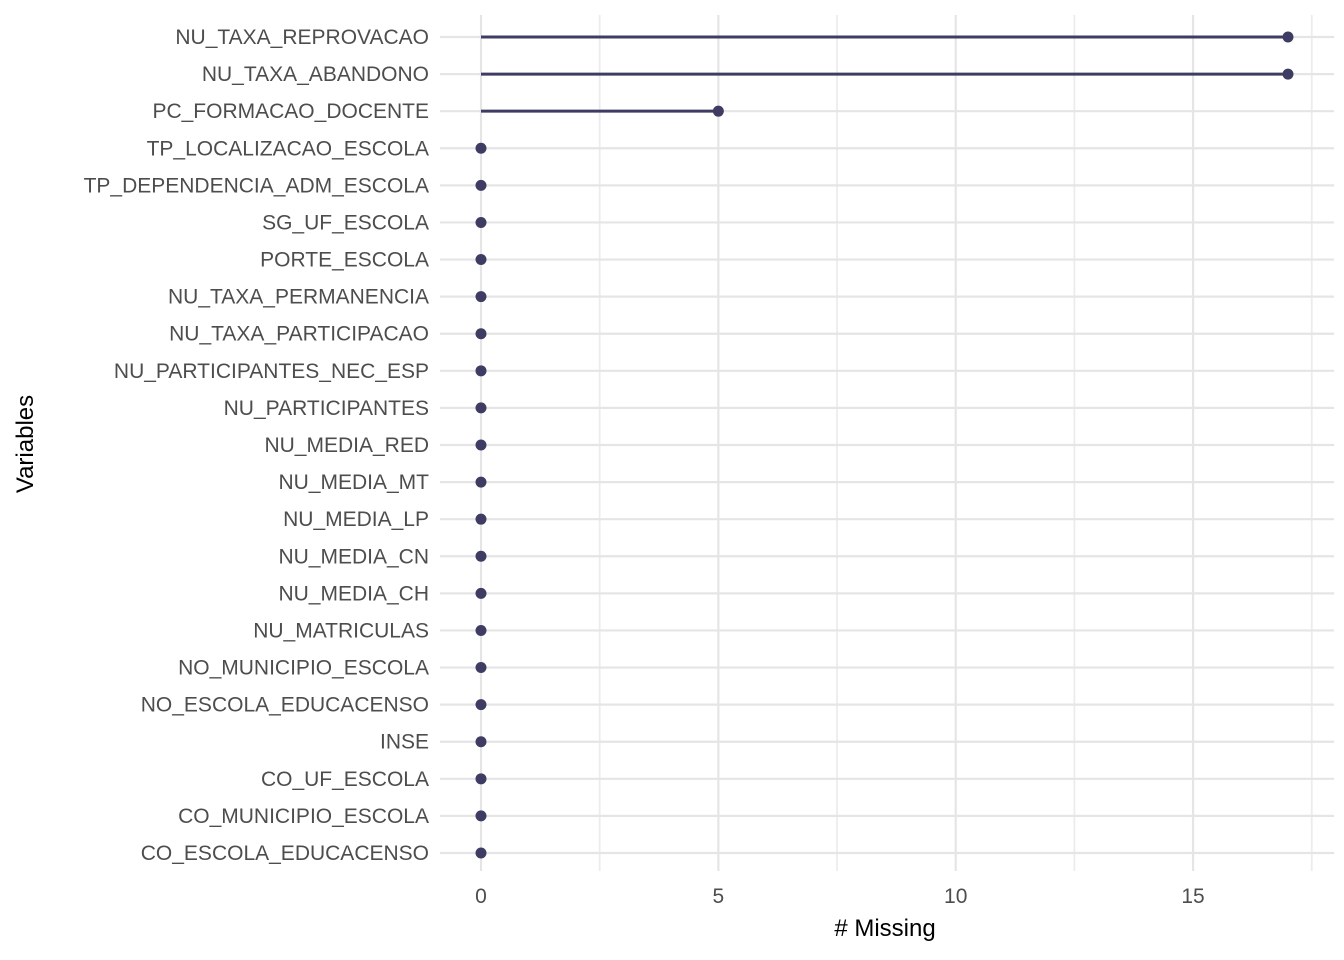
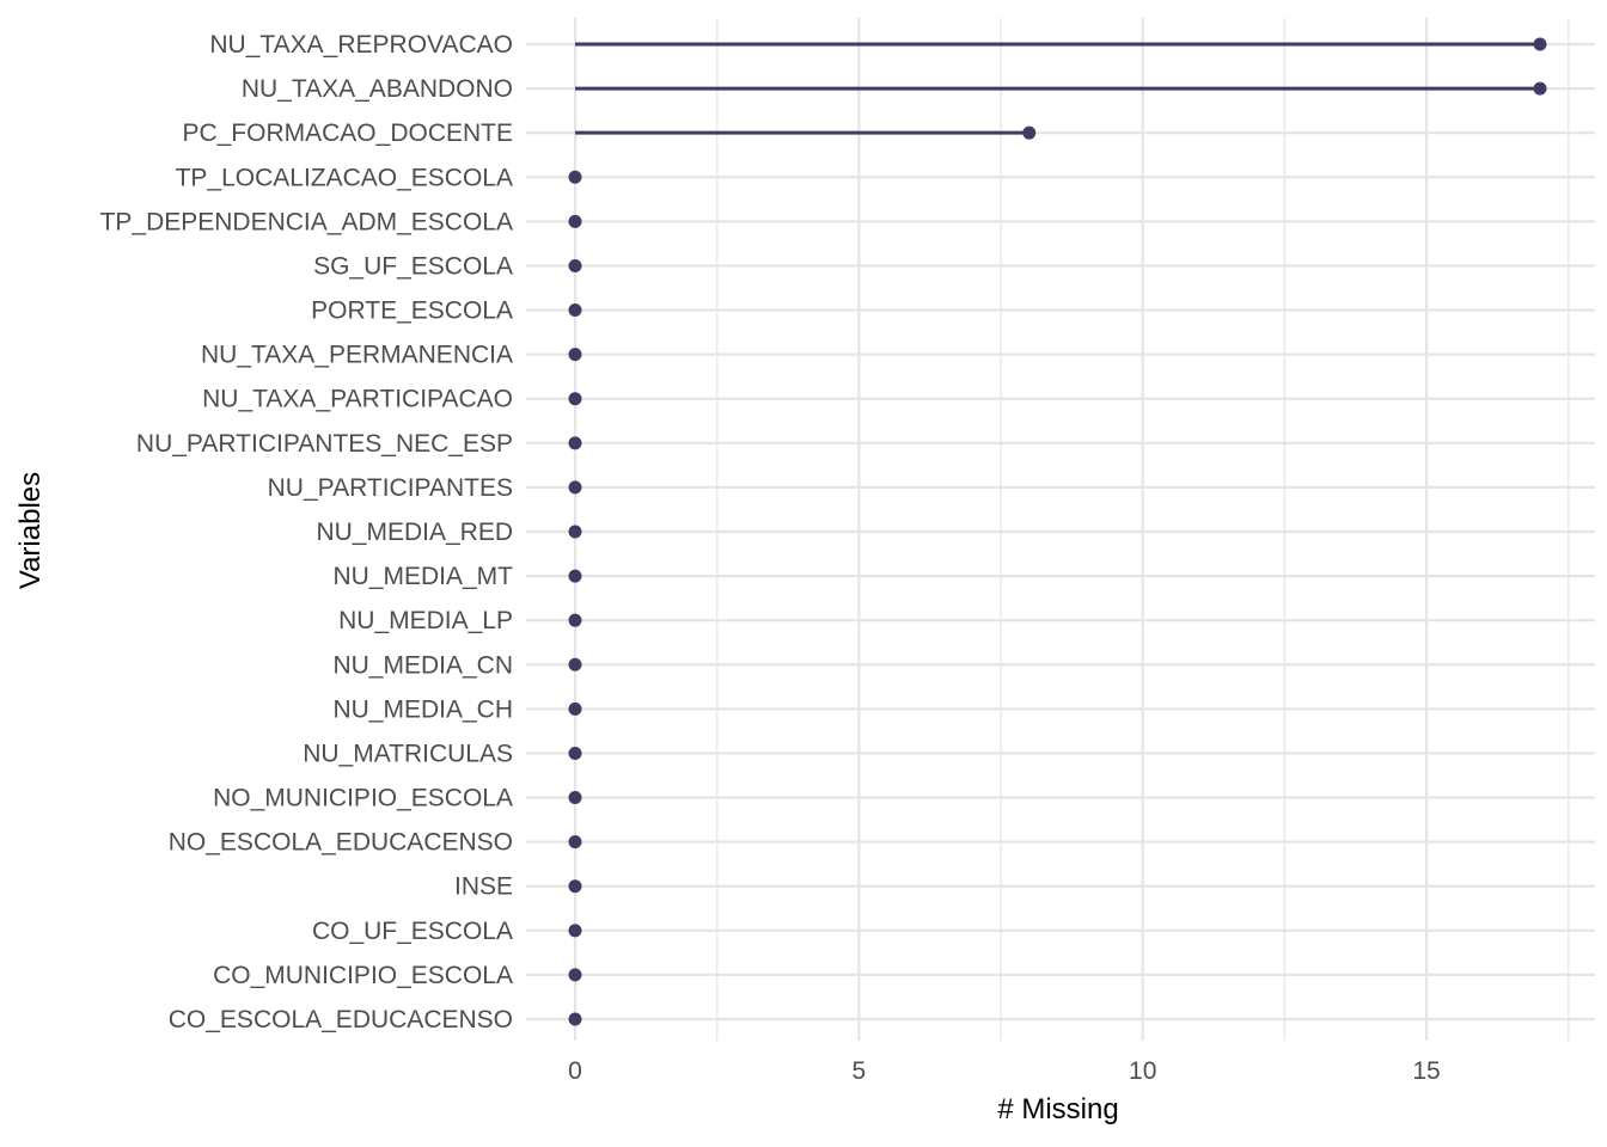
PC_FORMACAO_DOCENTE: 5 -> 8
